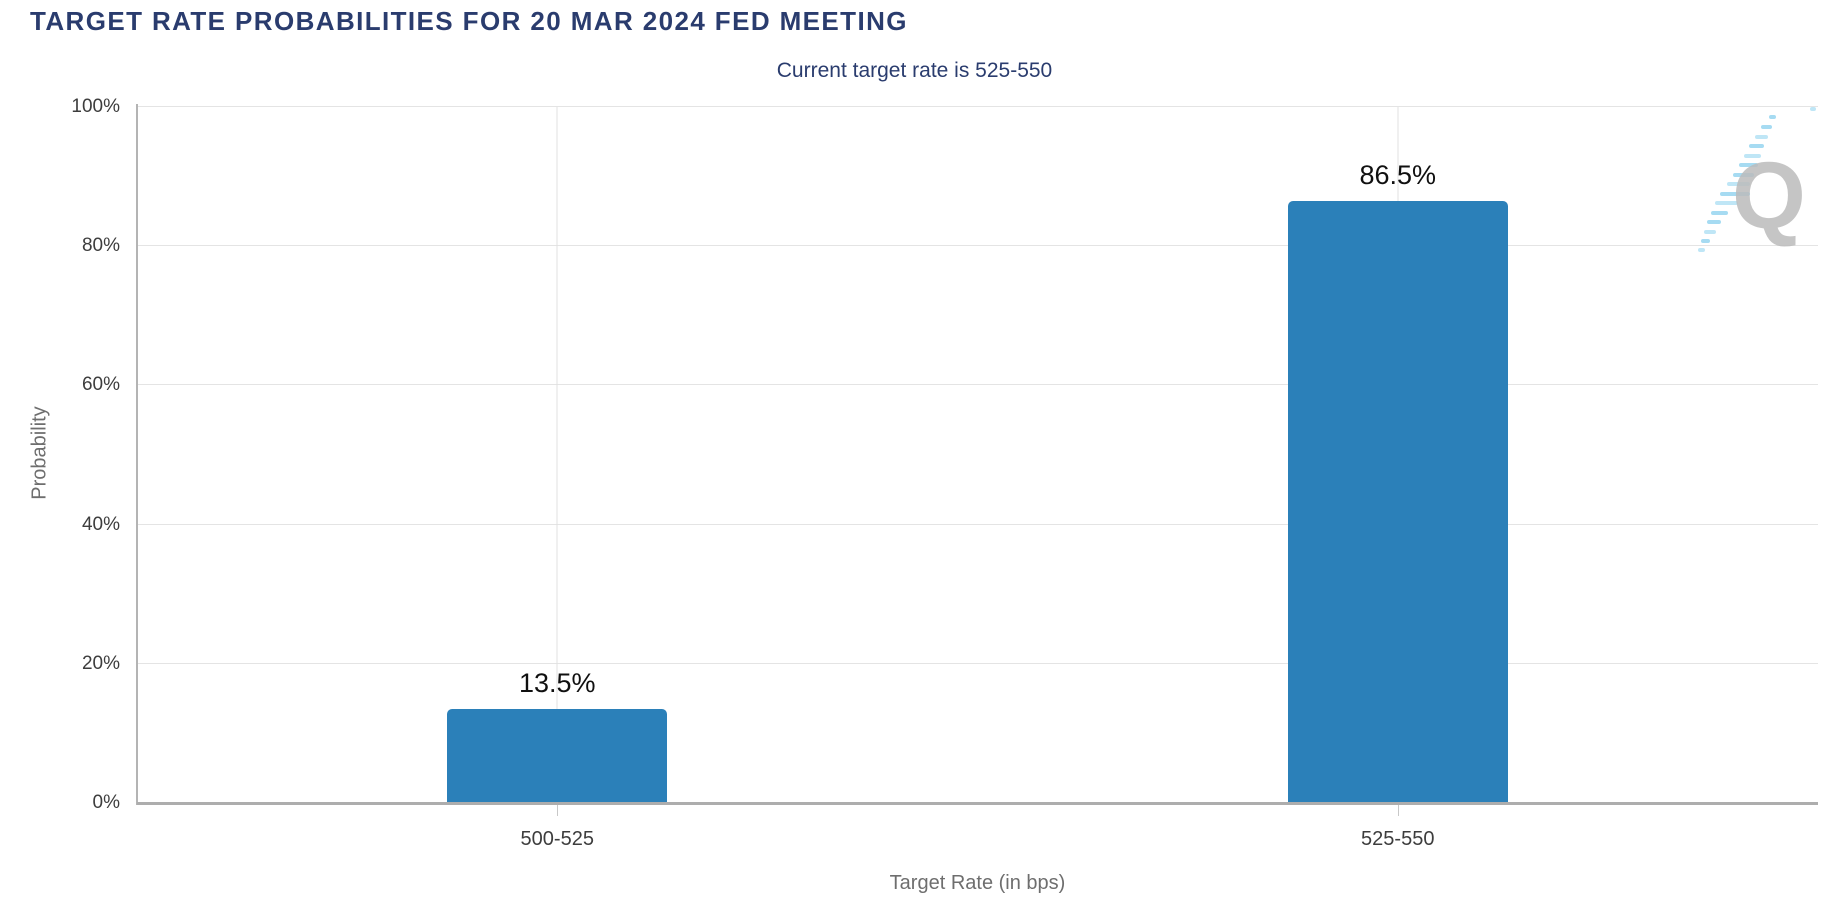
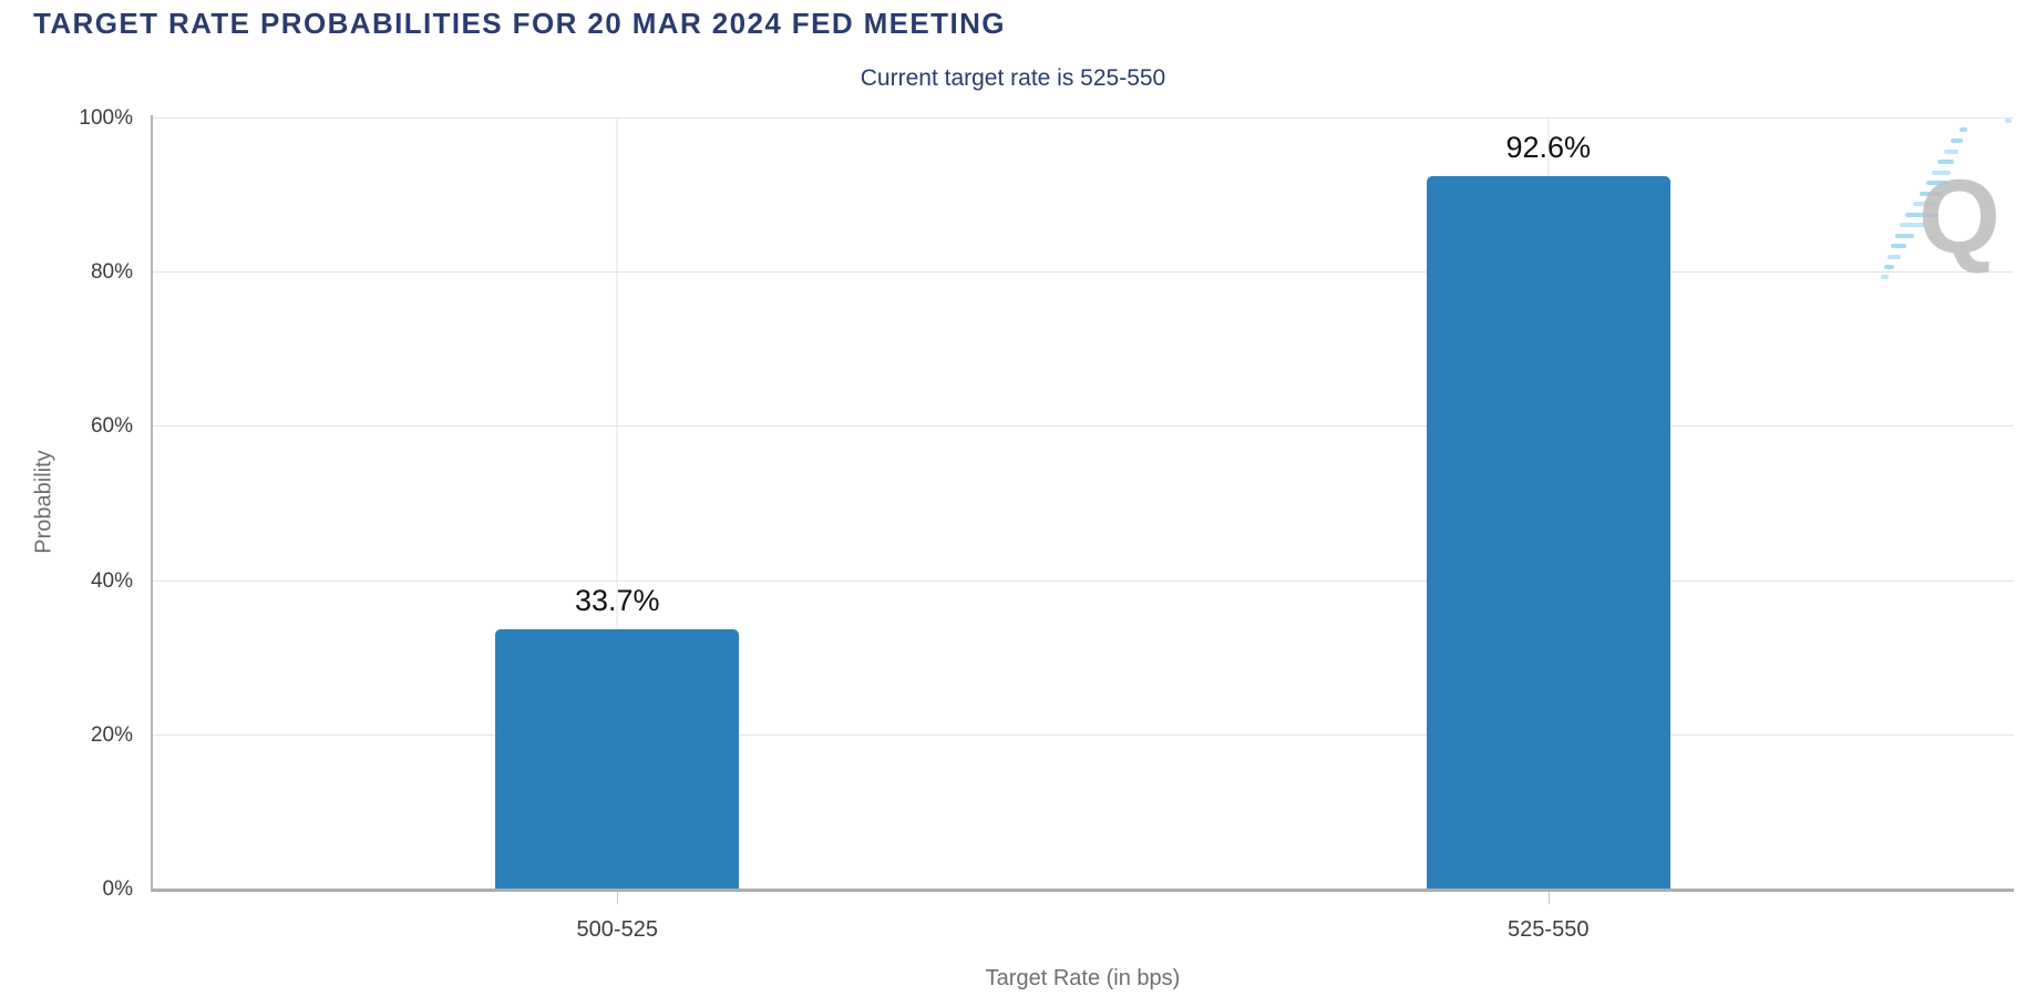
500-525: 13.5% -> 33.7%
525-550: 86.5% -> 92.6%
